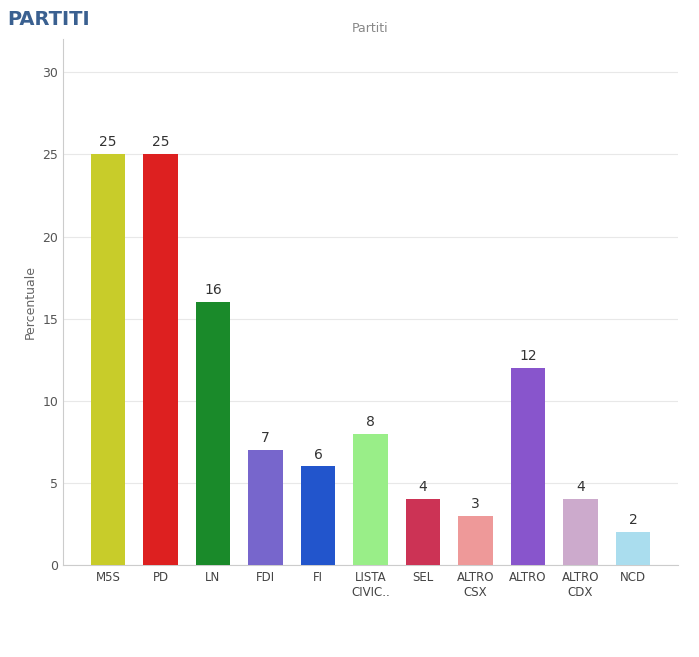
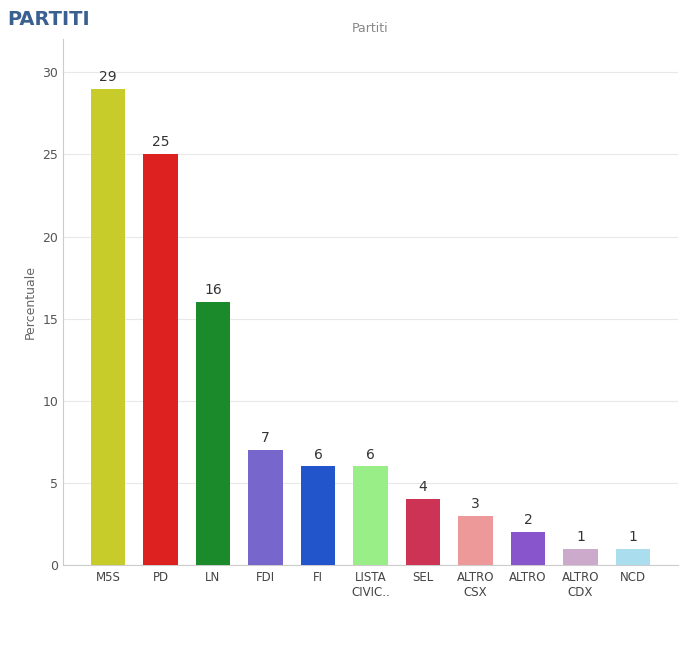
M5S: 25 -> 29
LISTA CIVIC..: 8 -> 6
ALTRO: 12 -> 2
ALTRO CDX: 4 -> 1
NCD: 2 -> 1
